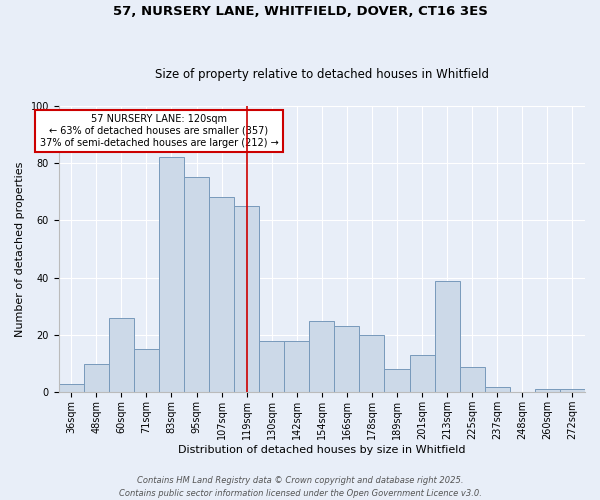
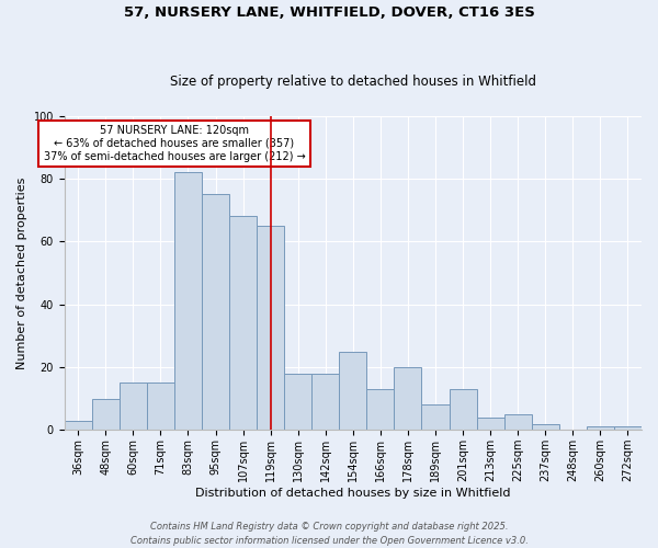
60sqm: 26 -> 15
166sqm: 23 -> 13
213sqm: 39 -> 4
225sqm: 9 -> 5
